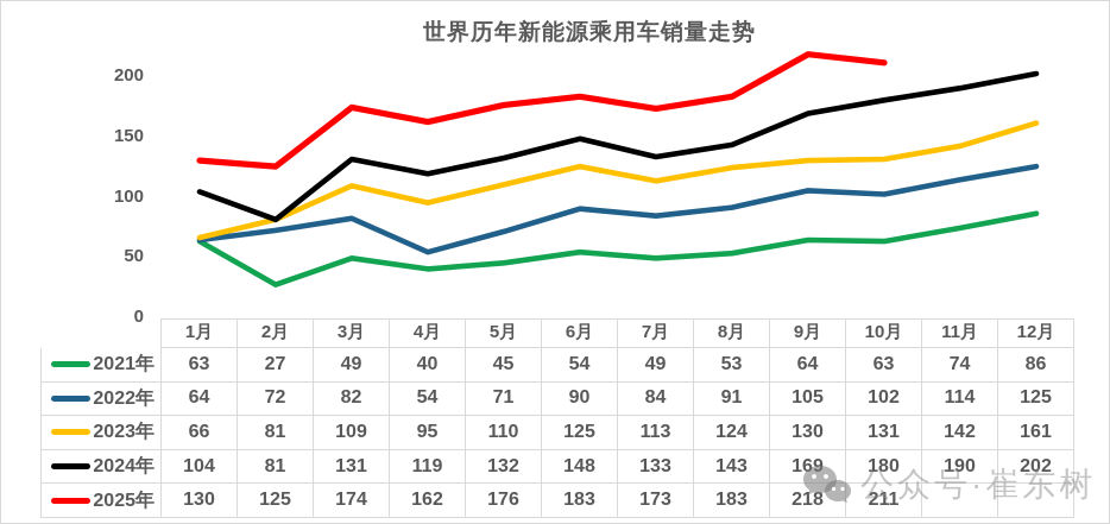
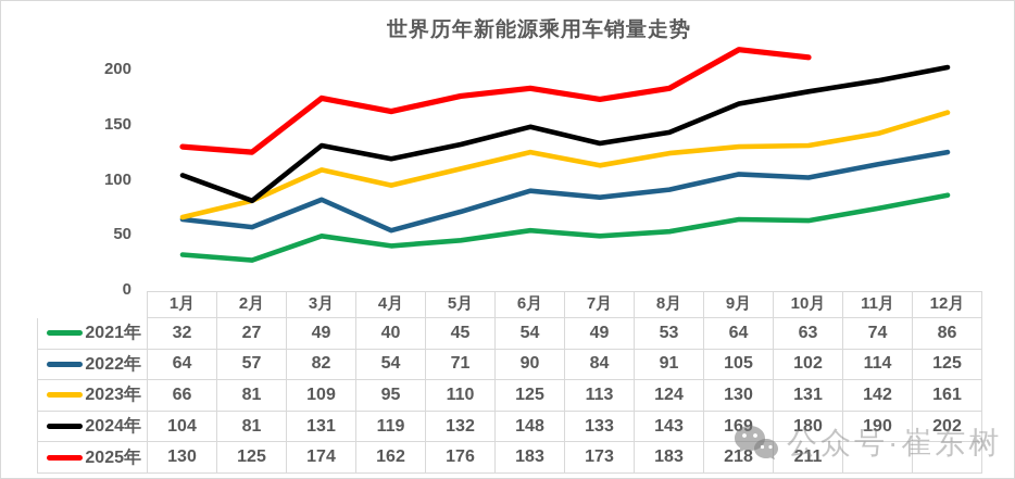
2021年/1月: 63 -> 32
2022年/2月: 72 -> 57
